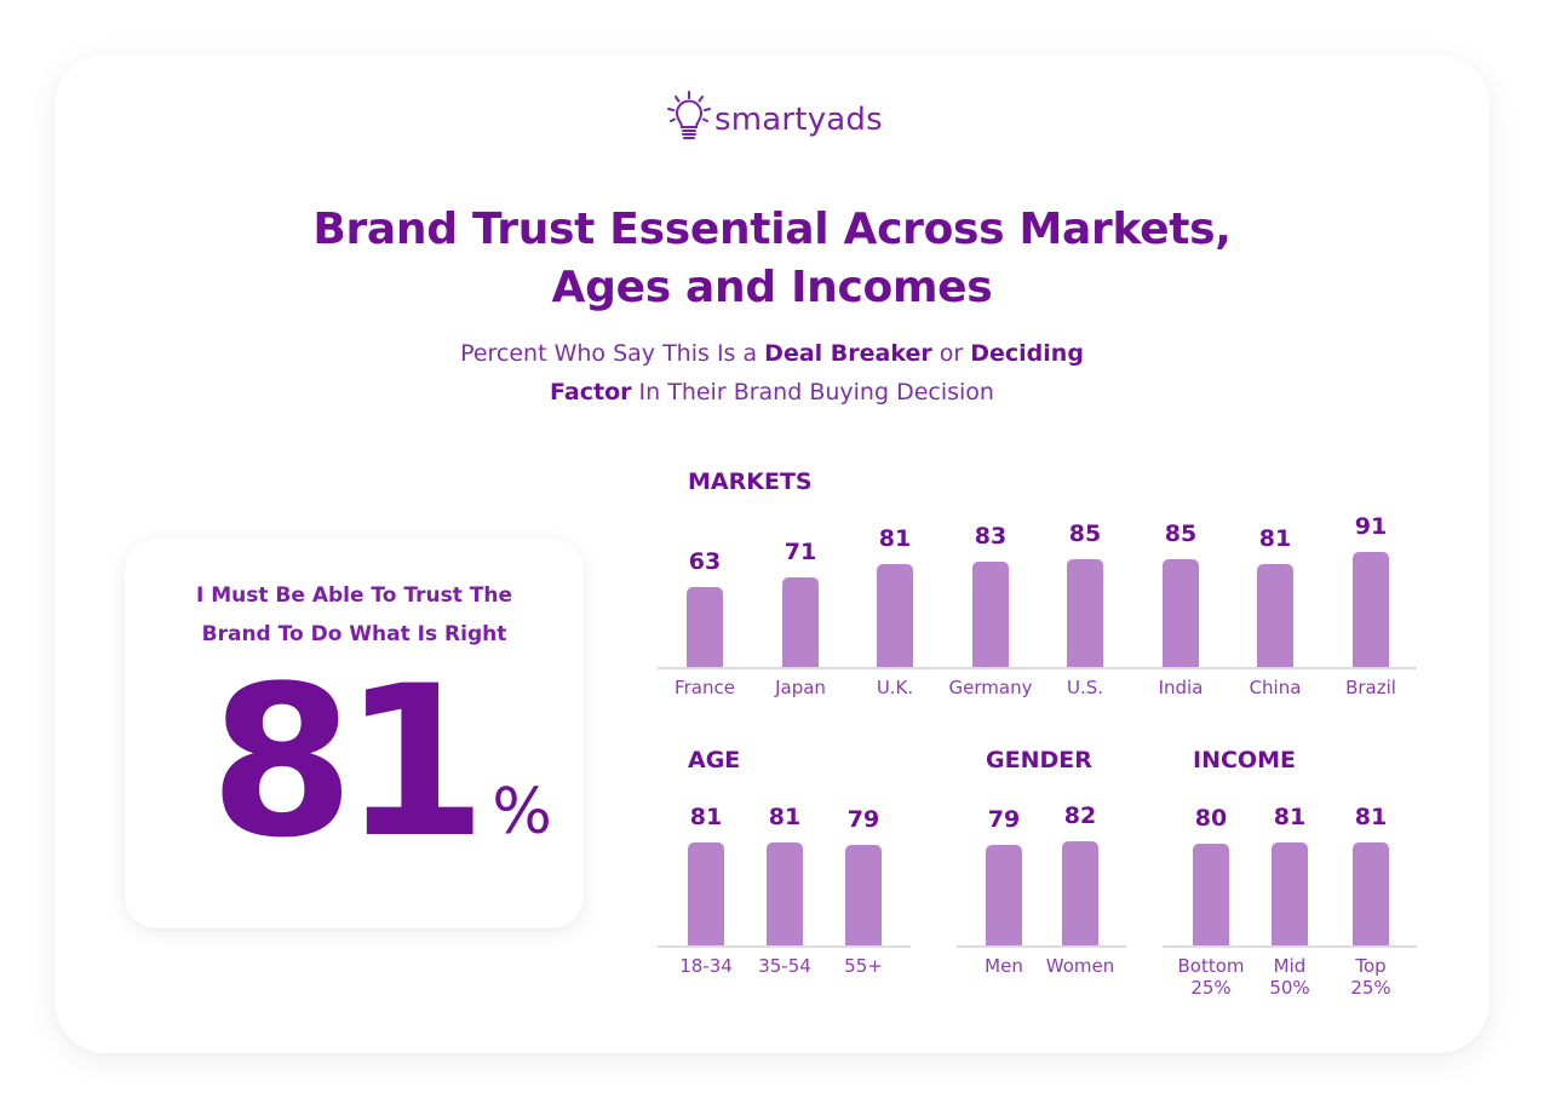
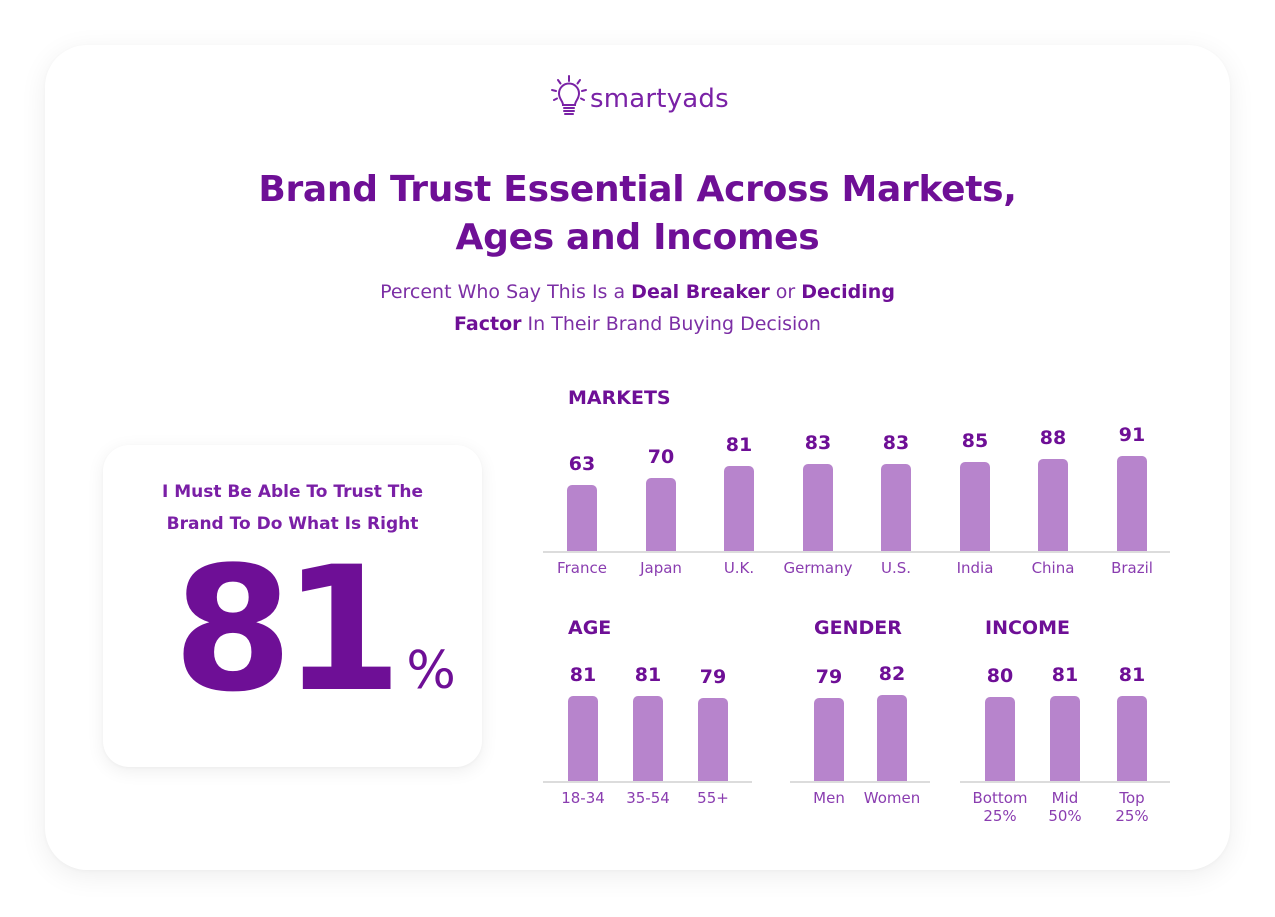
MARKETS/Japan: 71 -> 70
MARKETS/U.S.: 85 -> 83
MARKETS/China: 81 -> 88
